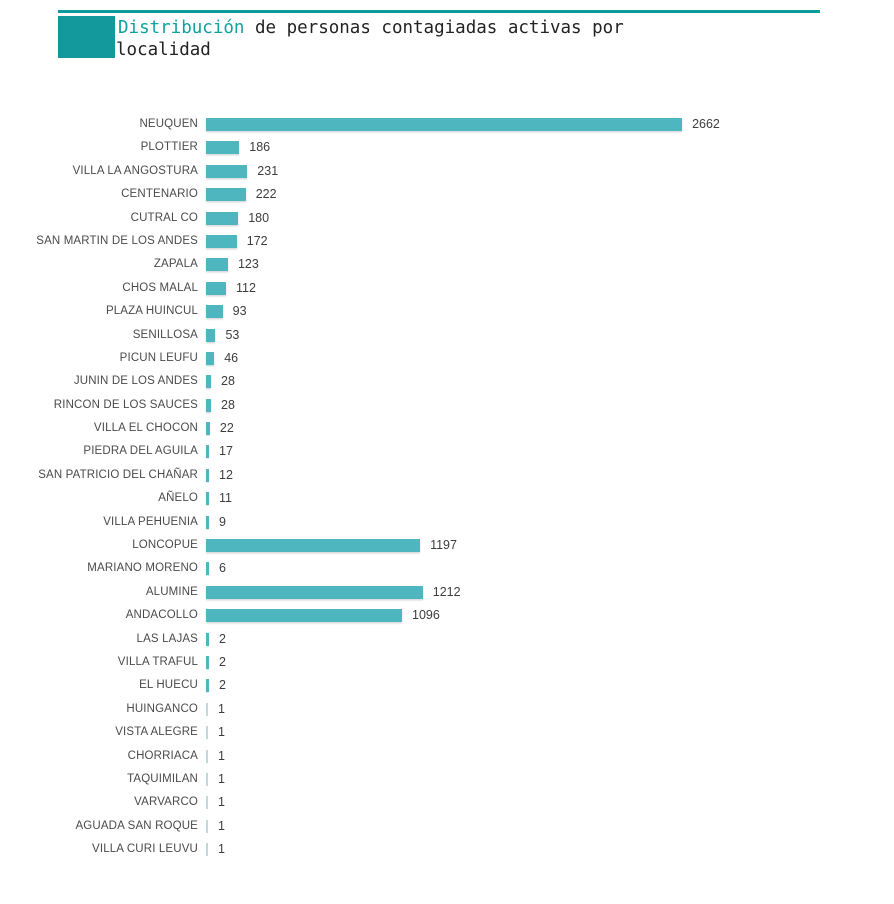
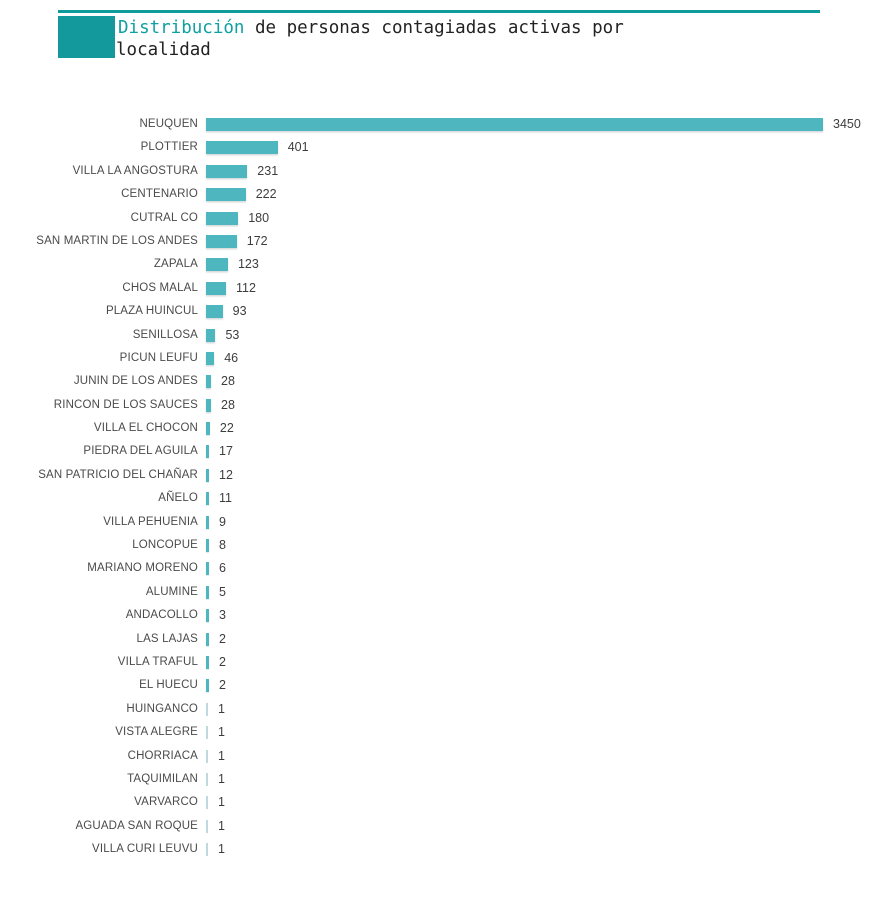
NEUQUEN: 2662 -> 3450
PLOTTIER: 186 -> 401
LONCOPUE: 1197 -> 8
ALUMINE: 1212 -> 5
ANDACOLLO: 1096 -> 3
